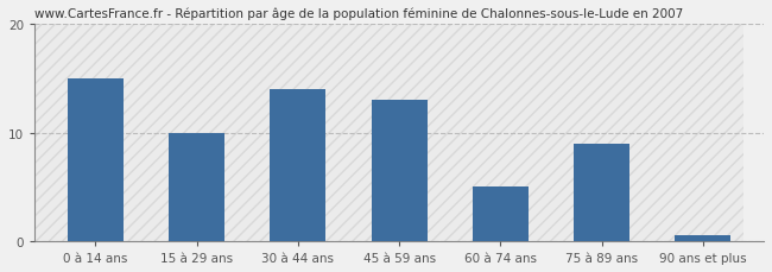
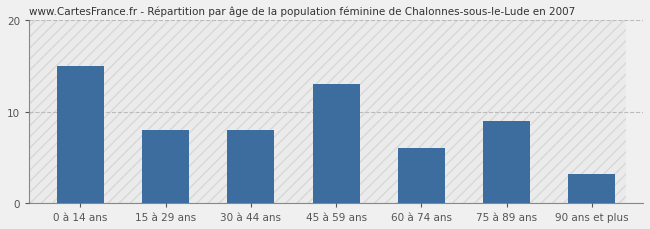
15 à 29 ans: 10.0 -> 8.0
30 à 44 ans: 14.0 -> 8.0
60 à 74 ans: 5.0 -> 6.0
90 ans et plus: 0.5 -> 3.2
